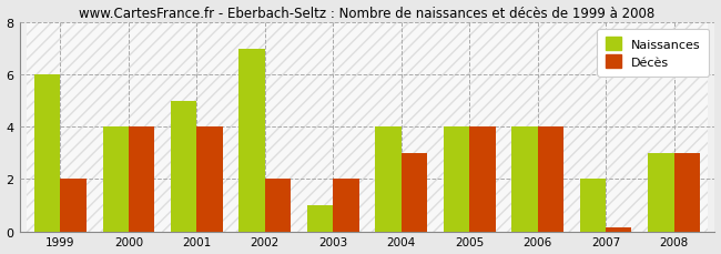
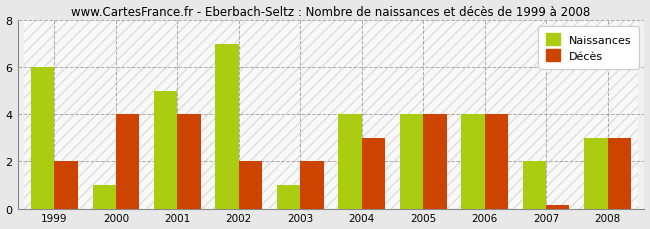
Naissances/2000: 4 -> 1
